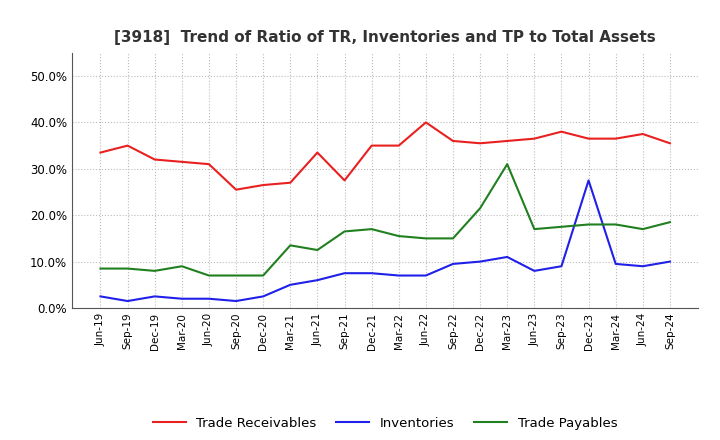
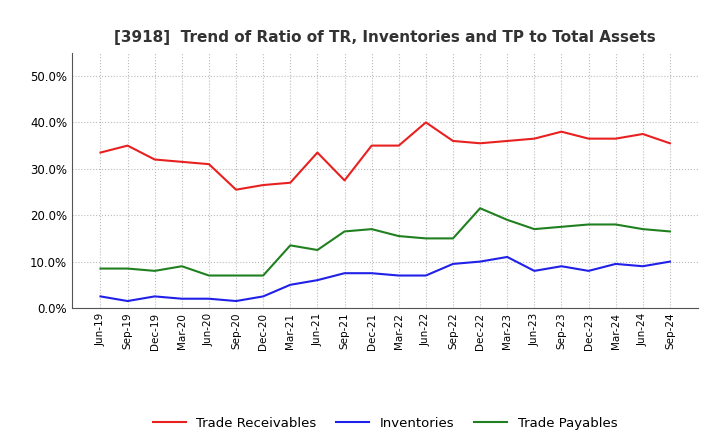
Trade Payables/Mar-23: 31.0% -> 19.0%
Inventories/Dec-23: 27.5% -> 8.0%
Trade Payables/Sep-24: 18.5% -> 16.5%
